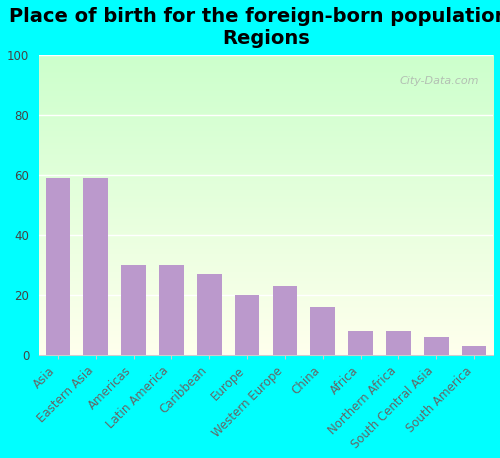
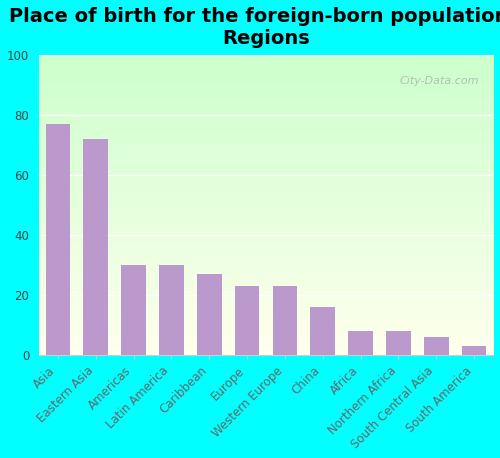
Asia: 59 -> 77
Eastern Asia: 59 -> 72
Europe: 20 -> 23
